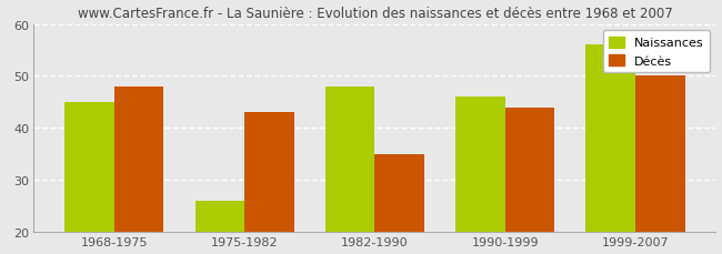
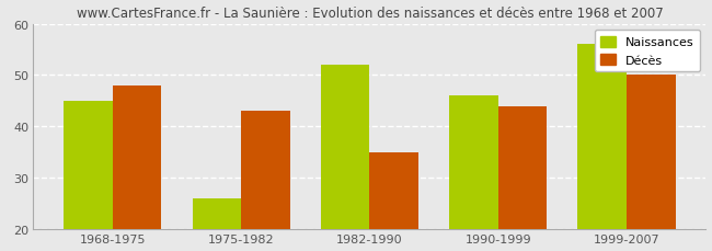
Naissances/1982-1990: 48 -> 52
